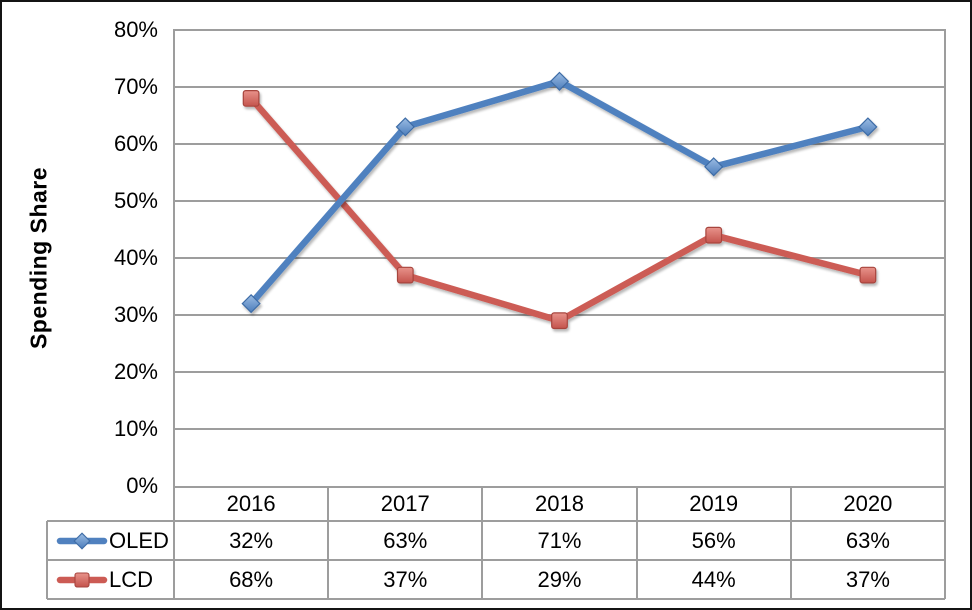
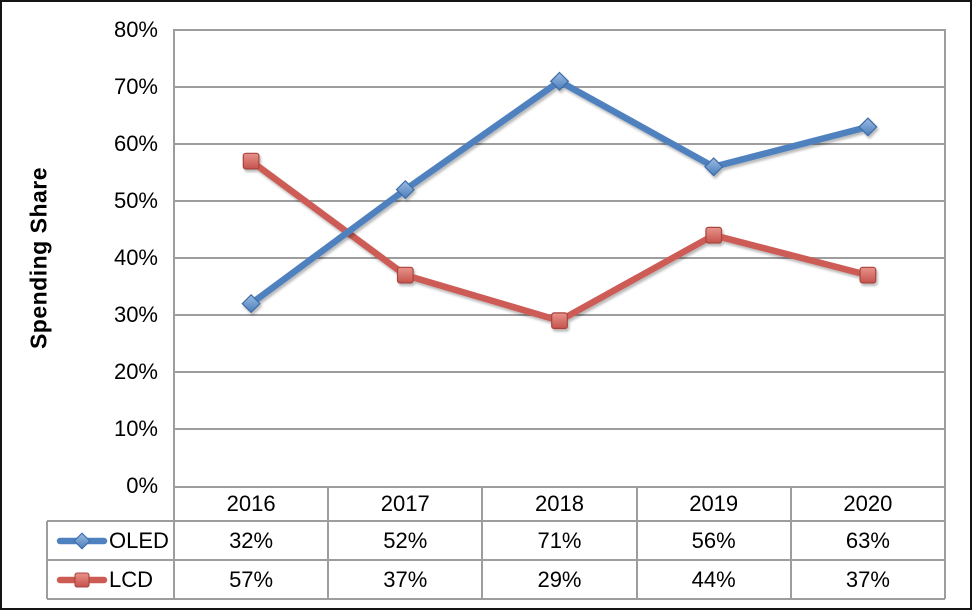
LCD/2016: 68% -> 57%
OLED/2017: 63% -> 52%
